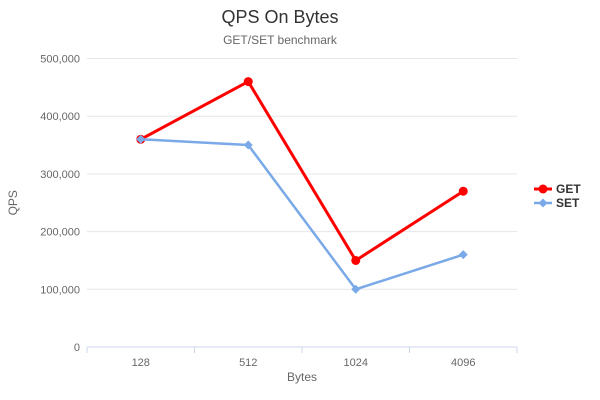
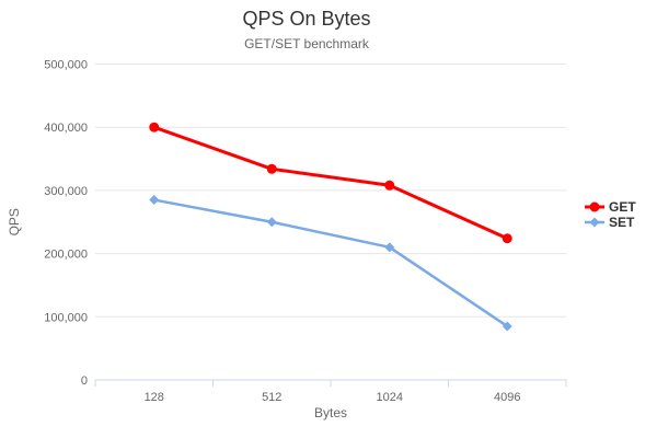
GET/128: 360000 -> 400000
SET/128: 360000 -> 280000
GET/512: 460000 -> 330000
SET/512: 350000 -> 250000
GET/1024: 150000 -> 310000
SET/1024: 100000 -> 210000
GET/4096: 270000 -> 220000
SET/4096: 160000 -> 80000
